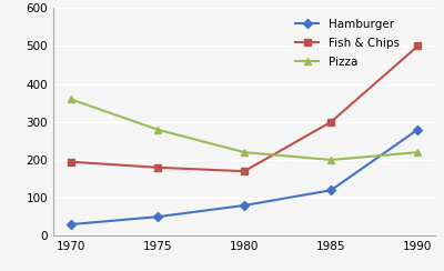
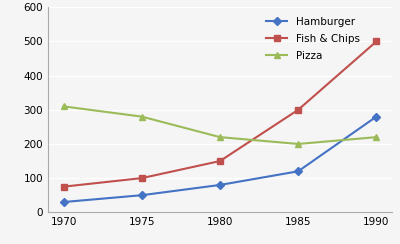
Fish & Chips/1970: 195 -> 75
Pizza/1970: 360 -> 310
Fish & Chips/1975: 180 -> 100
Fish & Chips/1980: 170 -> 150
